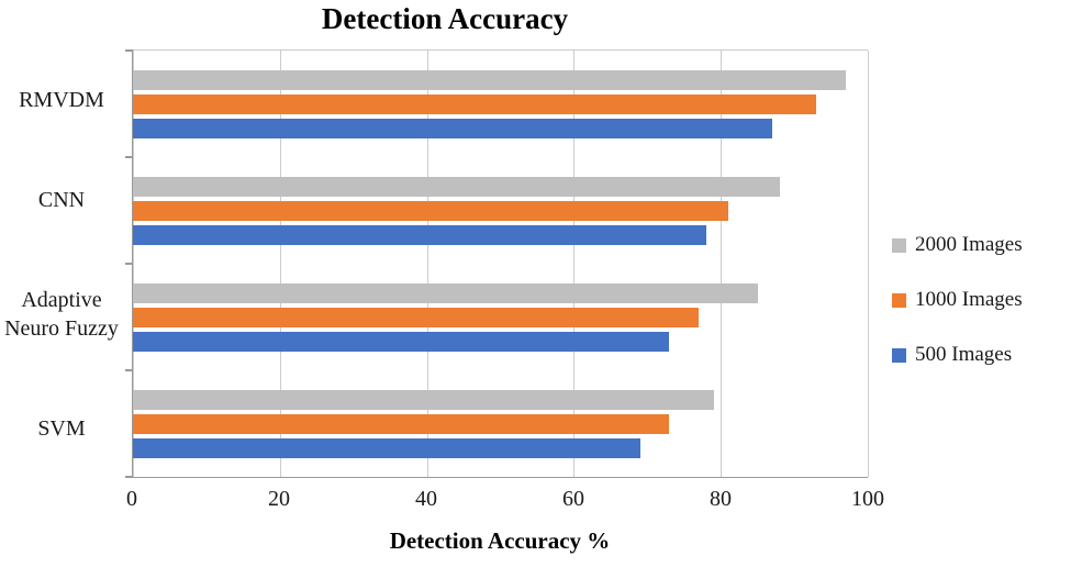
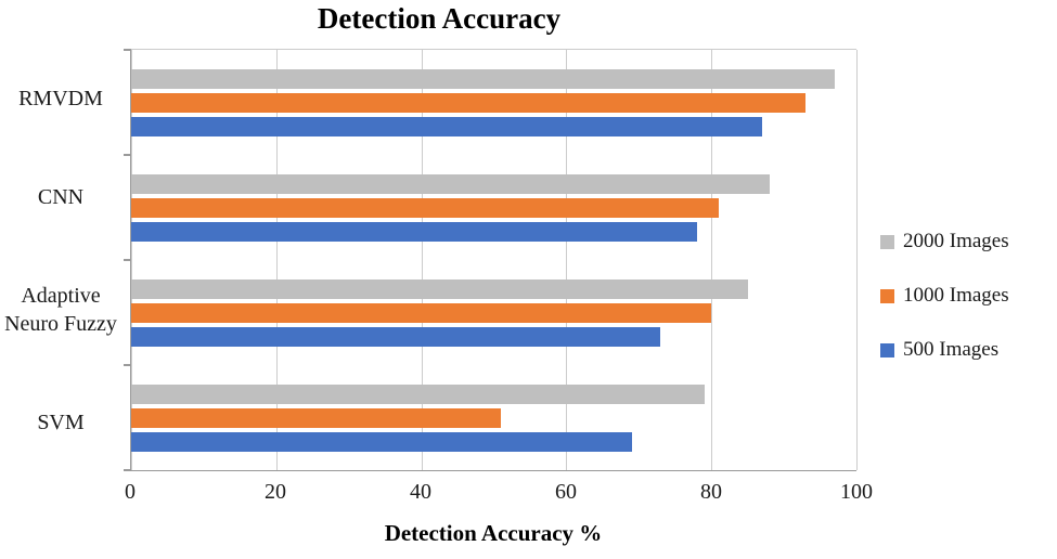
1000 Images/Adaptive Neuro Fuzzy: 77 -> 80
1000 Images/SVM: 73 -> 51
